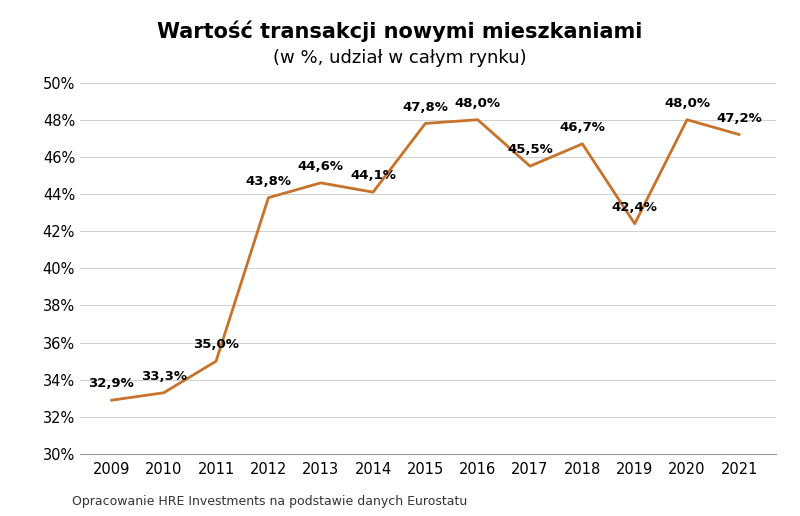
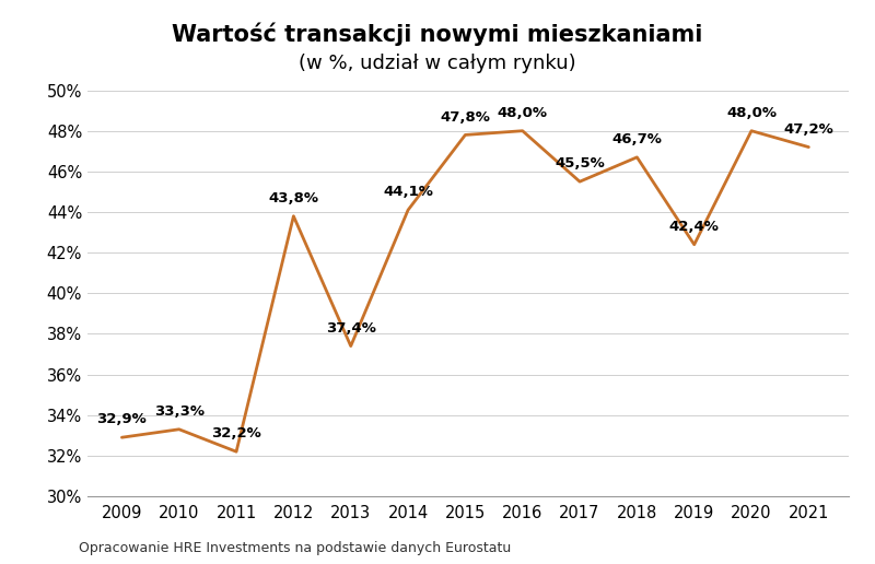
2011: 35,0% -> 32,2%
2013: 44,6% -> 37,4%
